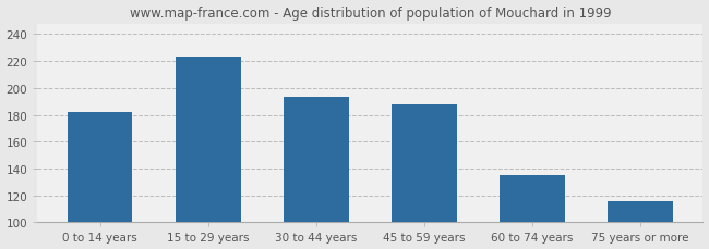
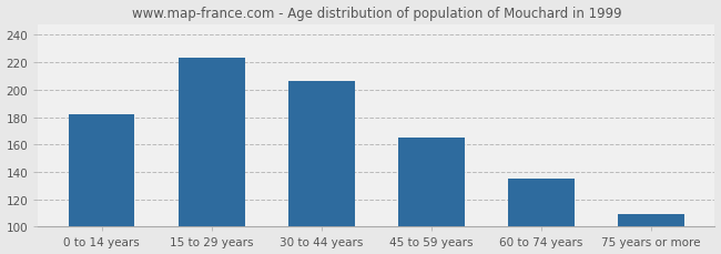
30 to 44 years: 193 -> 206
45 to 59 years: 188 -> 165
75 years or more: 116 -> 109
